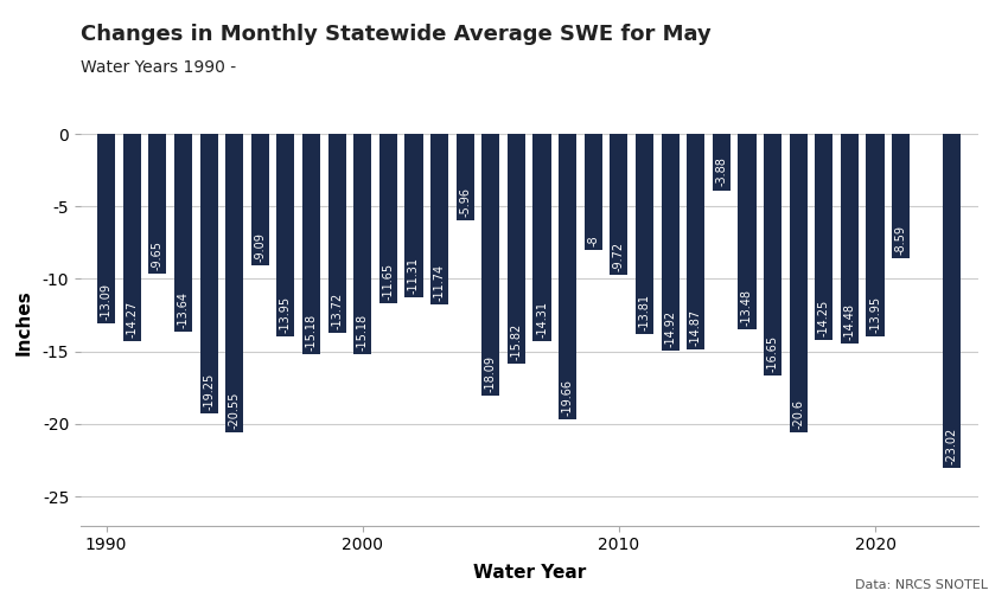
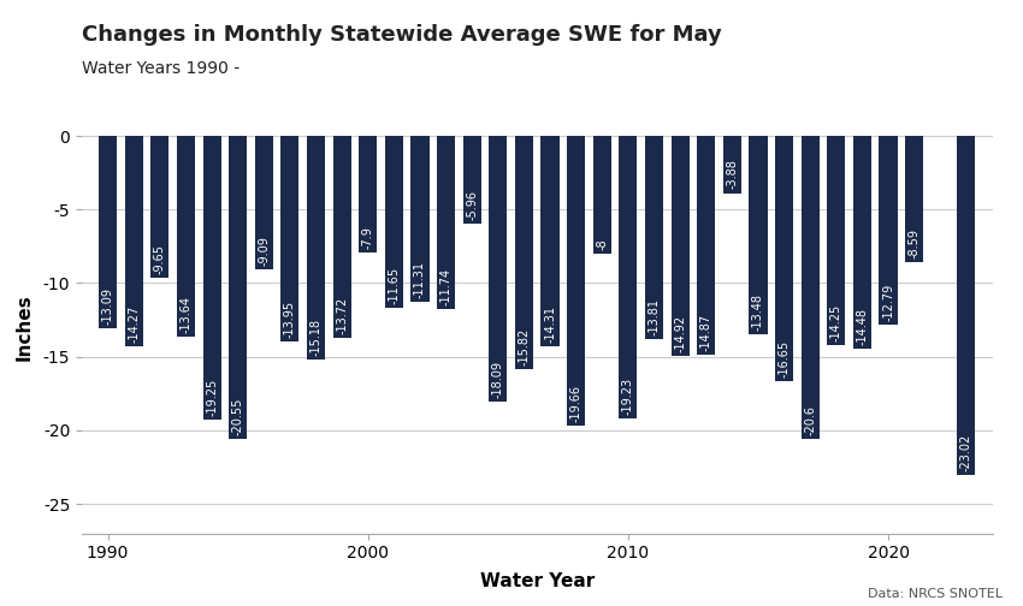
2000: -15.18 -> -7.9
2010: -9.72 -> -19.23
2020: -13.95 -> -12.79
